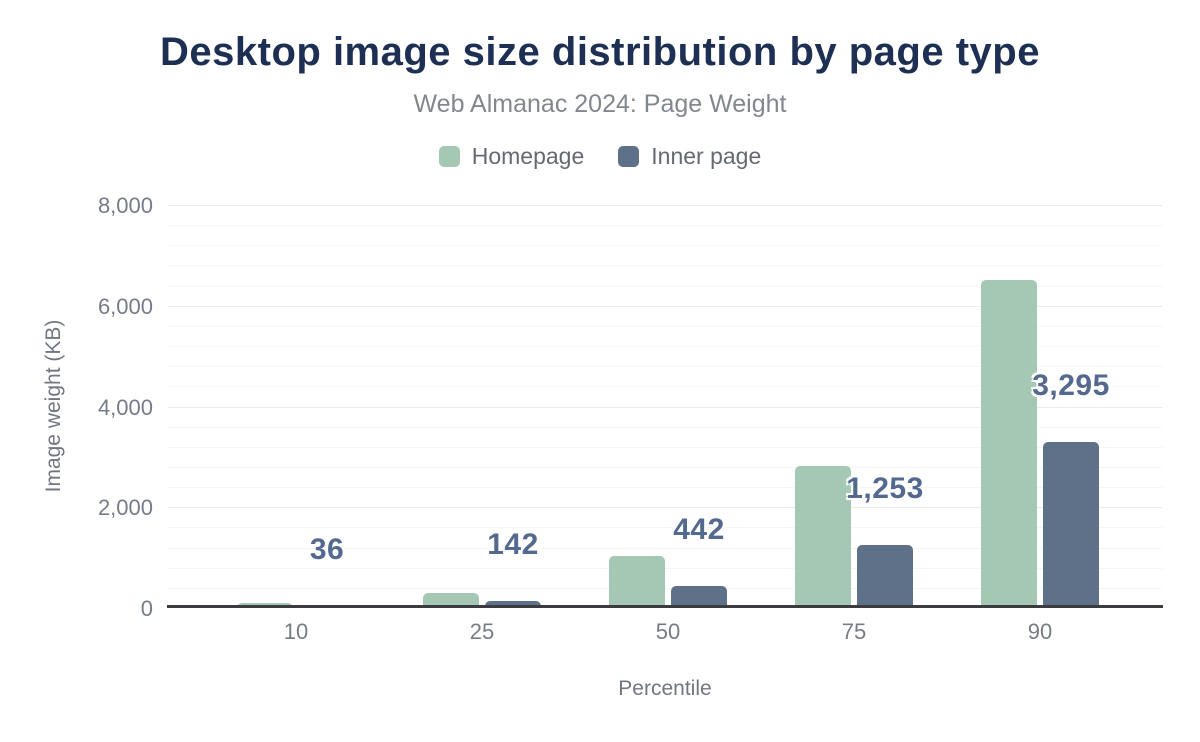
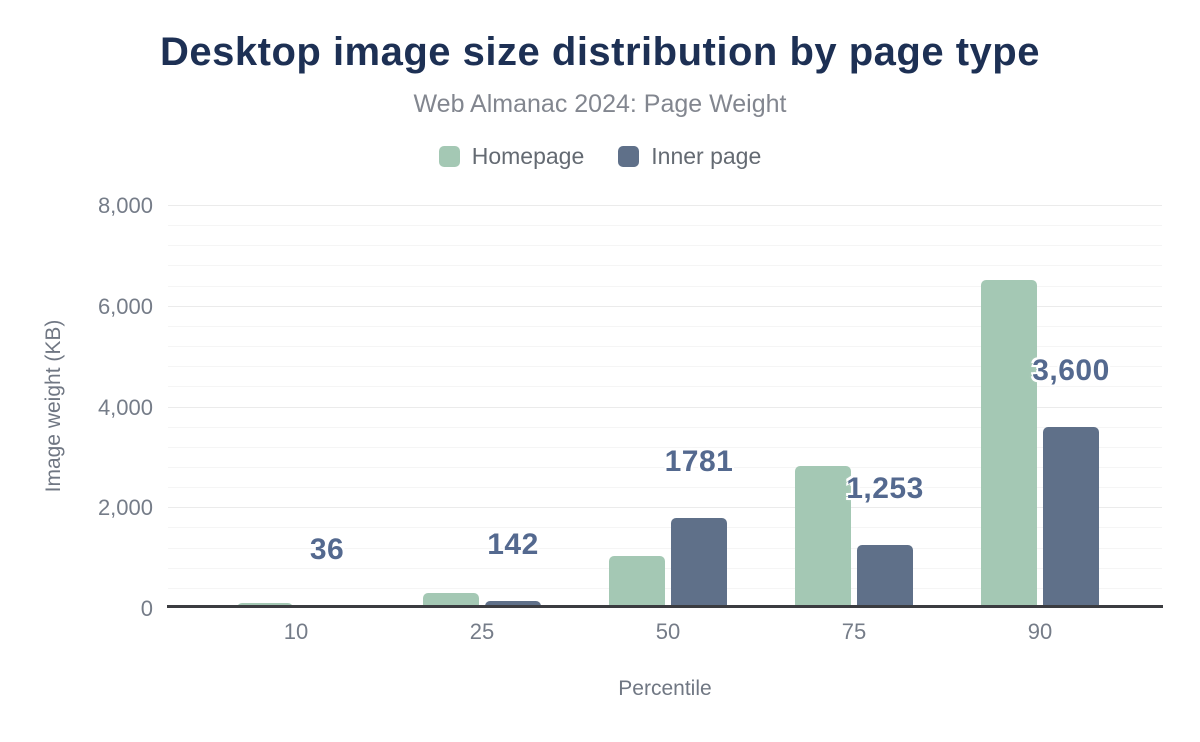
Inner page/50: 442 -> 1781
Inner page/90: 3,295 -> 3,600
